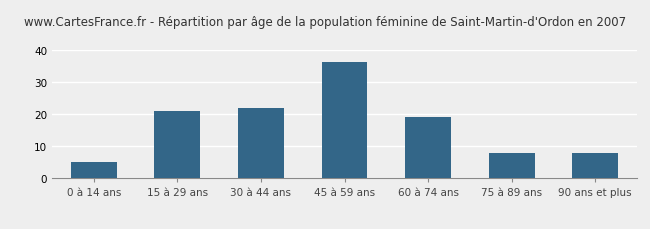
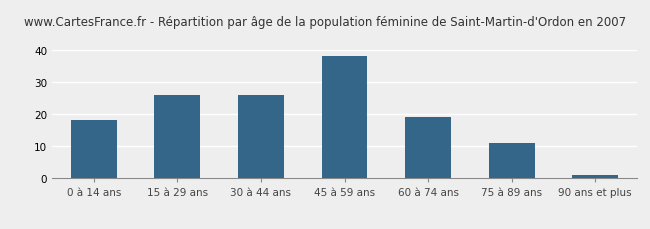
0 à 14 ans: 5 -> 18
15 à 29 ans: 21 -> 26
30 à 44 ans: 22 -> 26
45 à 59 ans: 36 -> 38
75 à 89 ans: 8 -> 11
90 ans et plus: 8 -> 1
